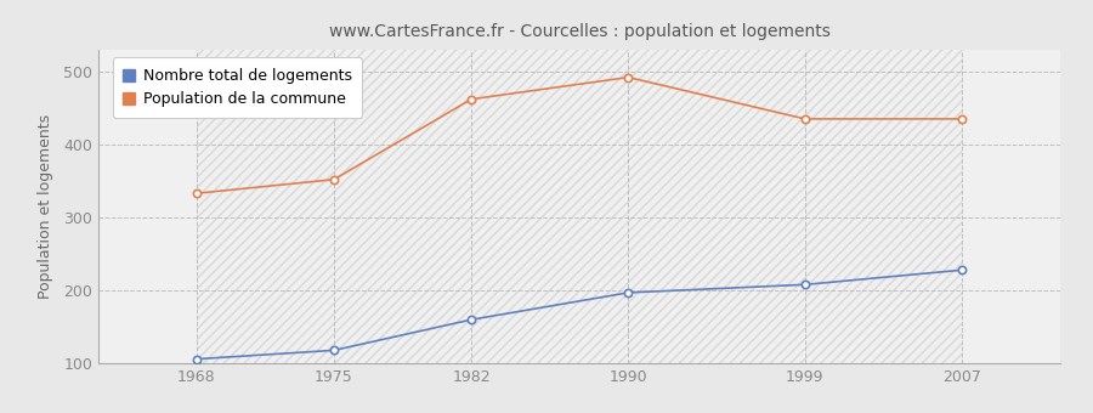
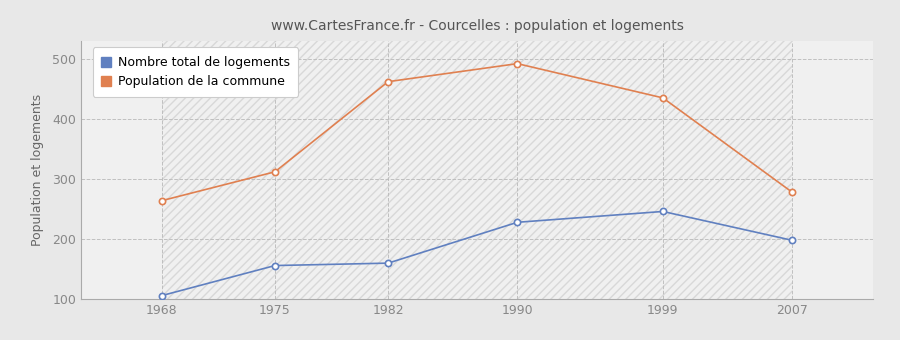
Population de la commune/1968: 333 -> 264
Nombre total de logements/1975: 118 -> 156
Population de la commune/1975: 352 -> 312
Nombre total de logements/1990: 197 -> 228
Nombre total de logements/1999: 208 -> 246
Nombre total de logements/2007: 228 -> 198
Population de la commune/2007: 435 -> 278
